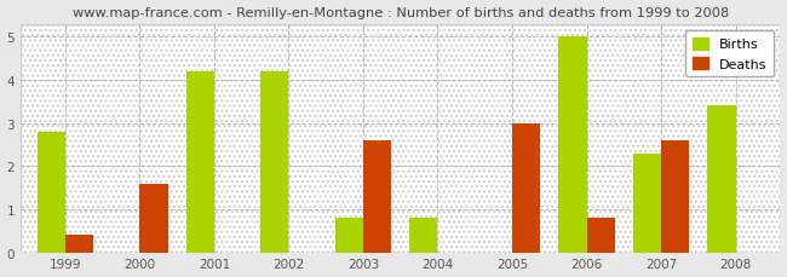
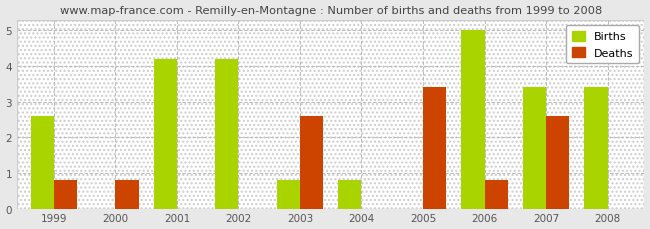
Births/1999: 2.8 -> 2.6
Deaths/1999: 0.4 -> 0.8
Deaths/2000: 1.6 -> 0.8
Deaths/2005: 3.0 -> 3.4
Births/2007: 2.3 -> 3.4
